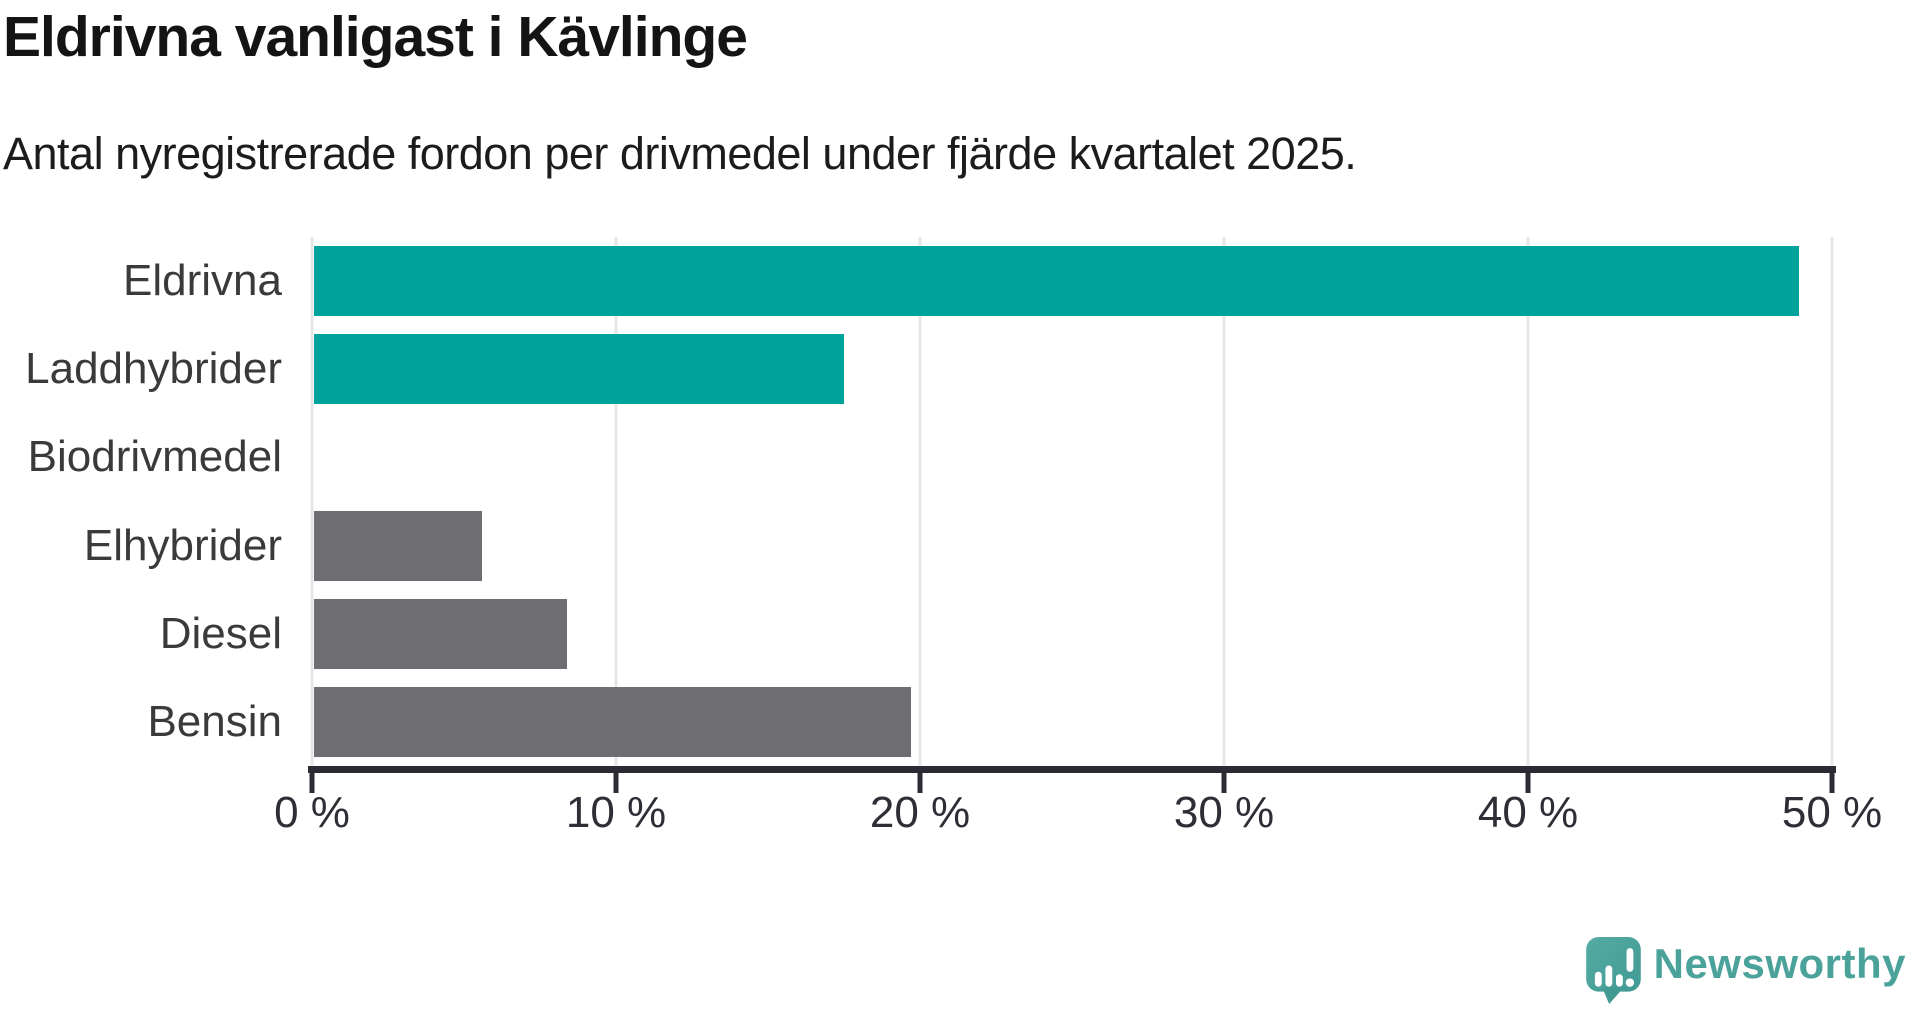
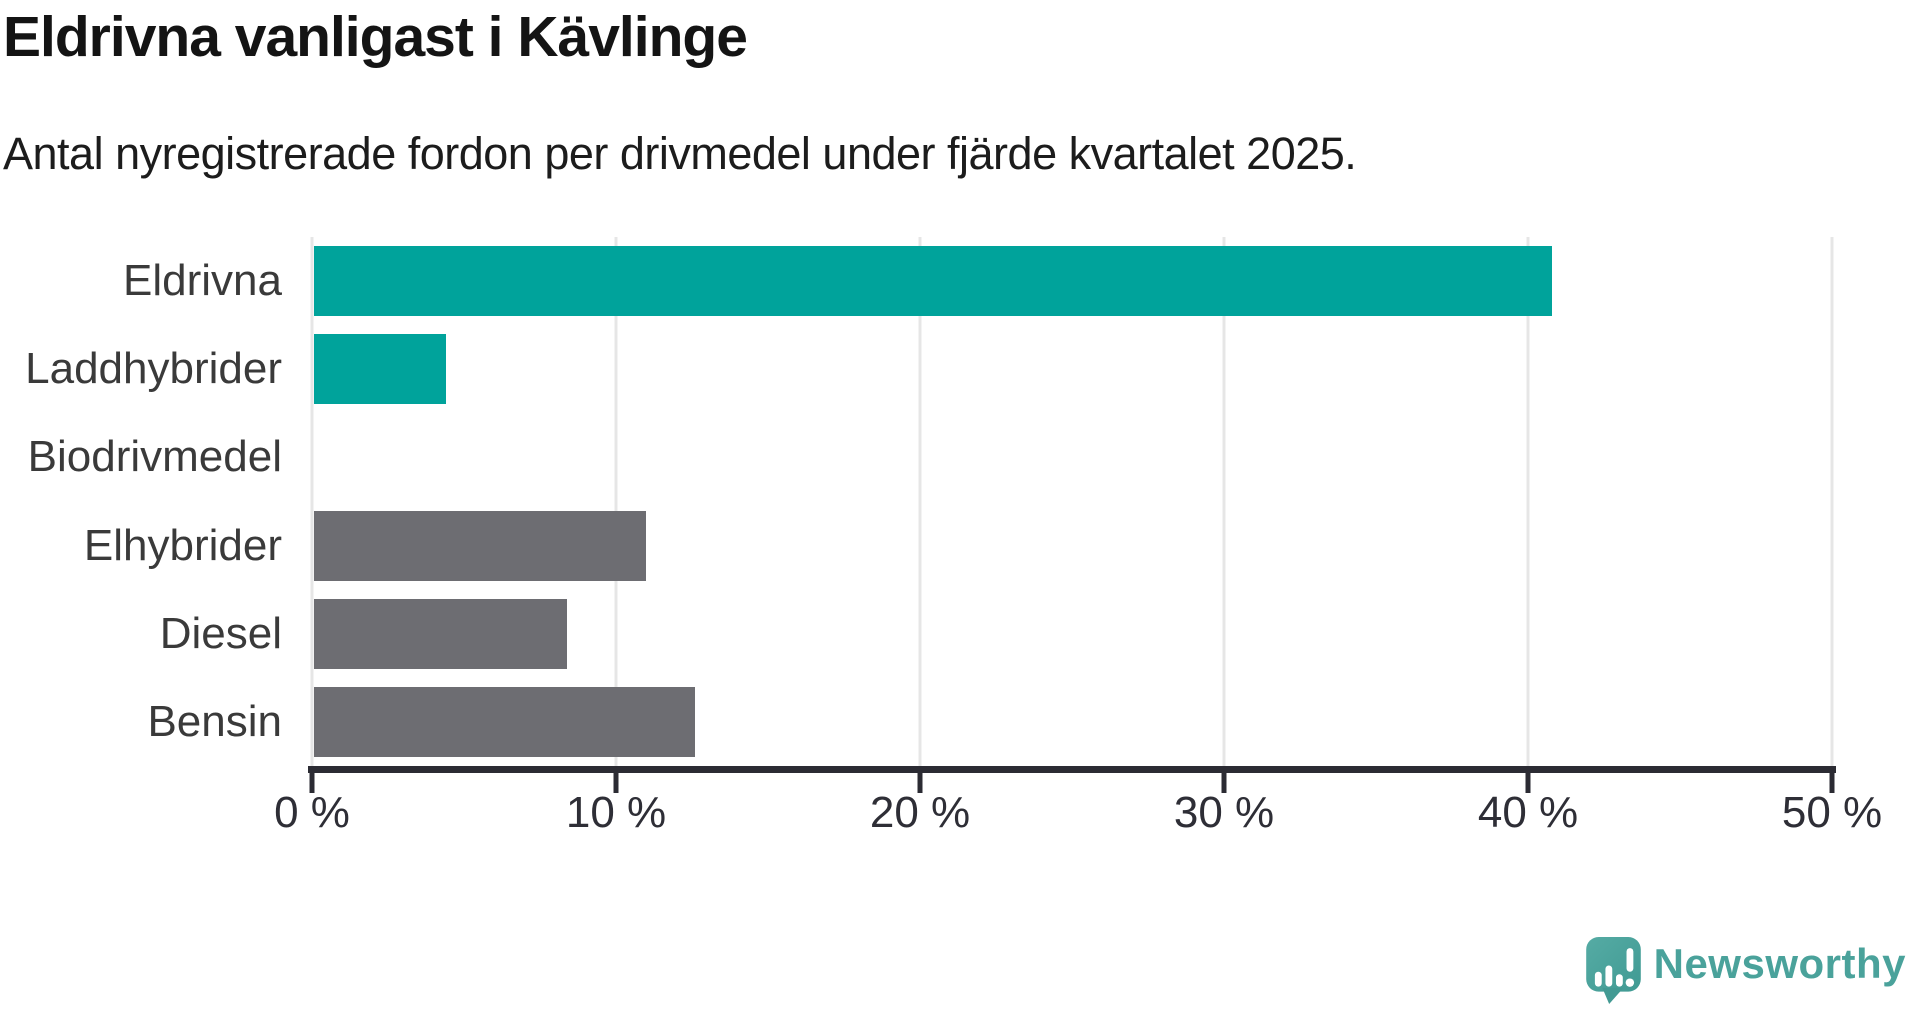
Eldrivna: 48.9% -> 40.8%
Laddhybrider: 17.5% -> 4.4%
Elhybrider: 5.6% -> 11.0%
Bensin: 19.7% -> 12.6%
